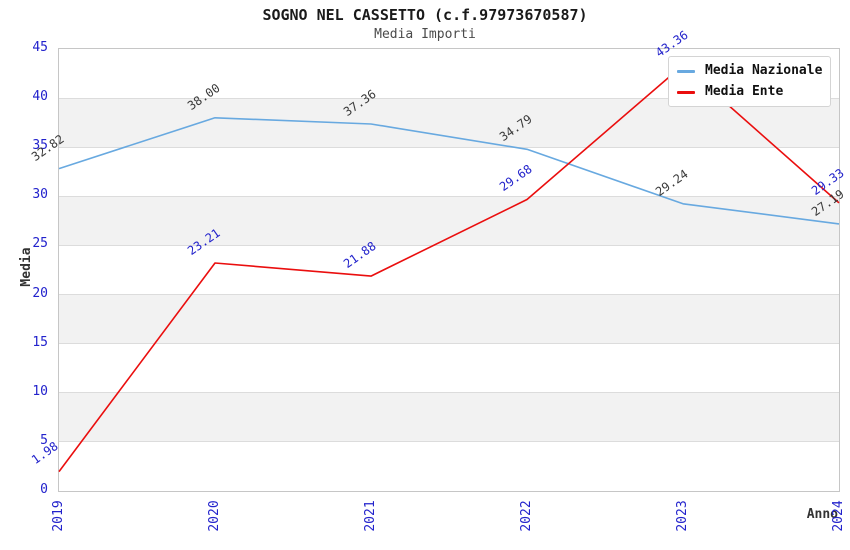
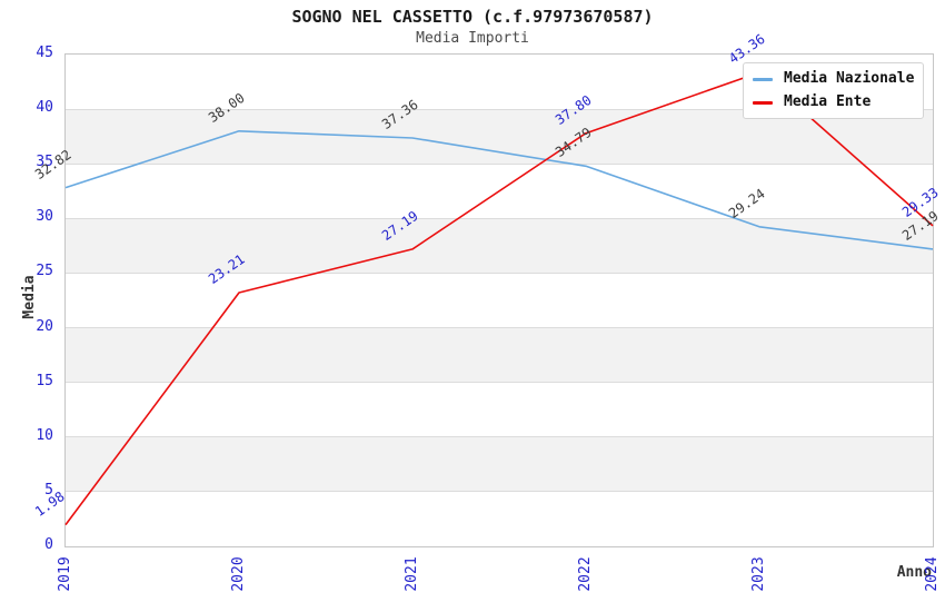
Media Ente/2021: 21.88 -> 27.19
Media Ente/2022: 29.68 -> 37.80
